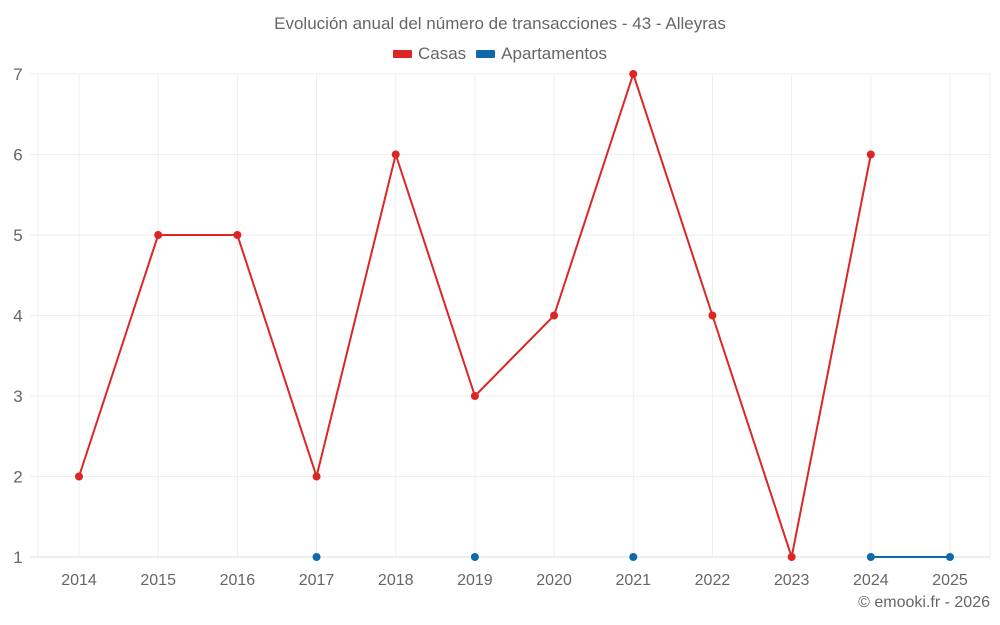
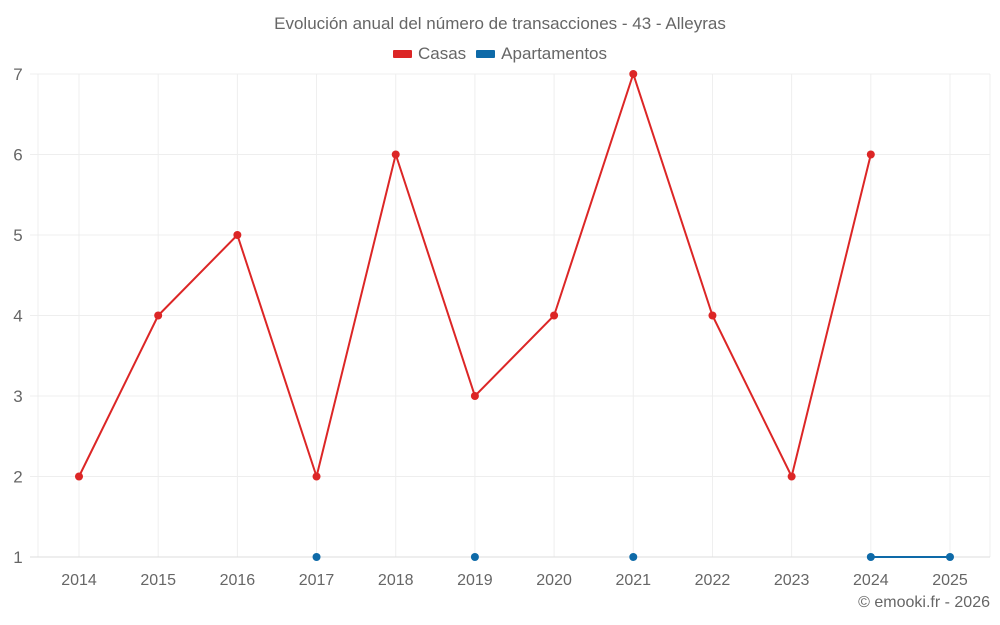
Casas/2015: 5 -> 4
Casas/2023: 1 -> 2
